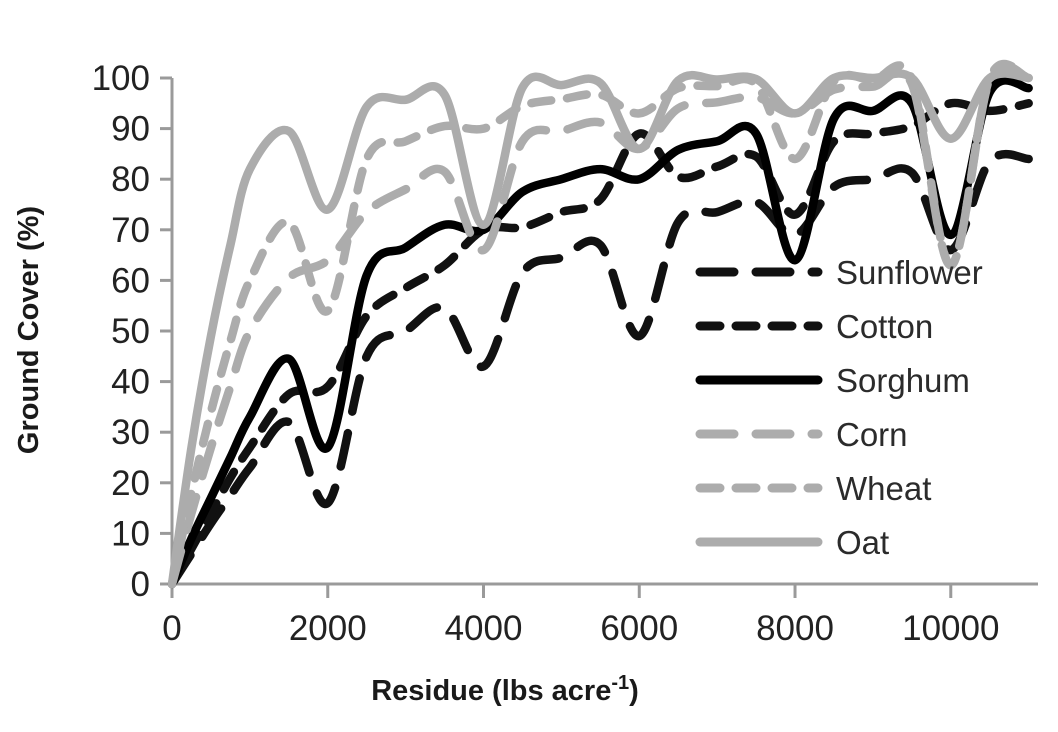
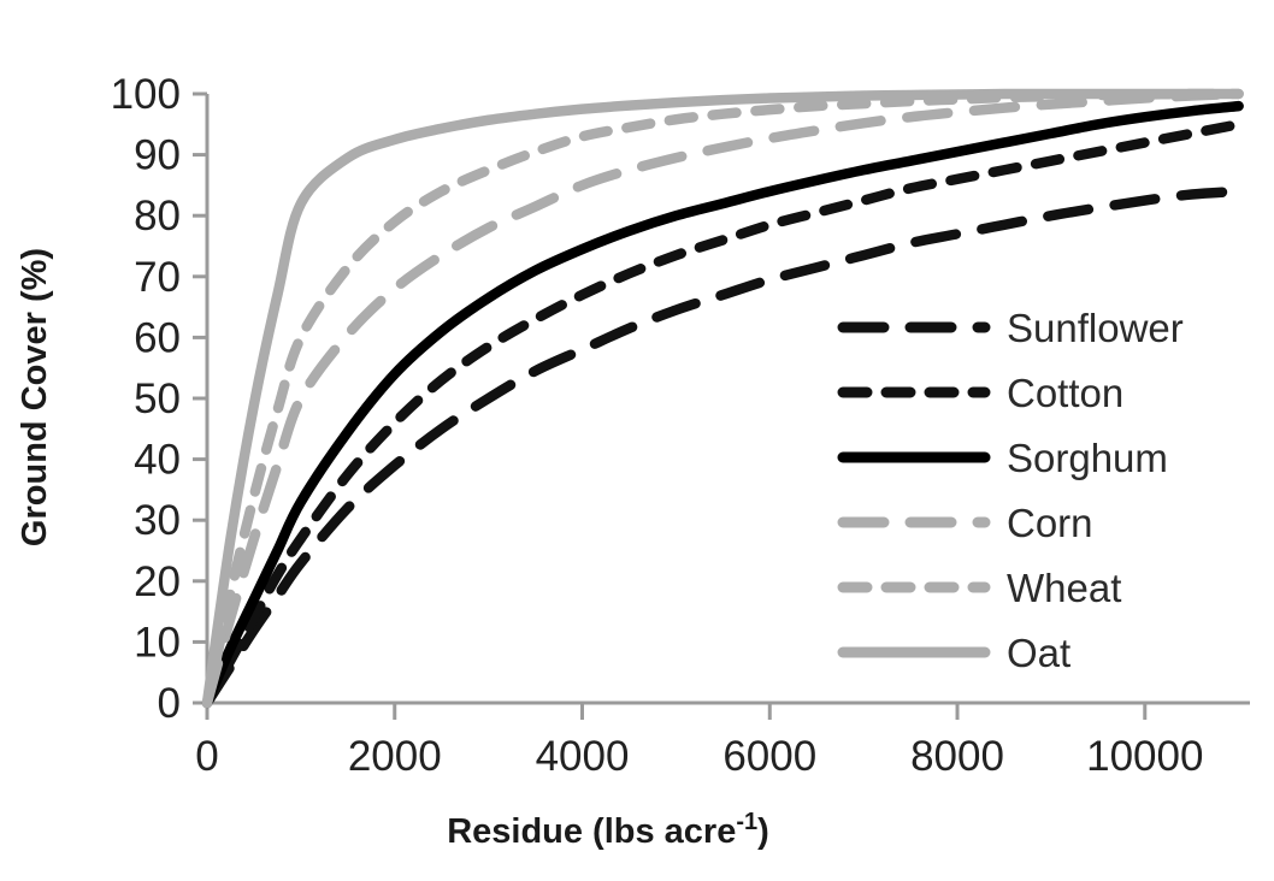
Sunflower/2000: 16 -> 39
Cotton/2000: 39 -> 46
Sorghum/2000: 27 -> 54
Corn/2000: 64 -> 68
Wheat/2000: 54 -> 79
Oat/2000: 74 -> 92
Sunflower/4000: 43 -> 58
Cotton/4000: 70 -> 67
Sorghum/4000: 70 -> 74
Corn/4000: 66 -> 85
Wheat/4000: 90 -> 93
Oat/4000: 71 -> 98
Sunflower/6000: 49 -> 70
Cotton/6000: 89 -> 78
Sorghum/6000: 80 -> 84
Corn/6000: 86 -> 93
Wheat/6000: 93 -> 97
Oat/6000: 86 -> 99
Sunflower/8000: 69 -> 77
Cotton/8000: 73 -> 86
Sorghum/8000: 64 -> 90
Corn/8000: 93 -> 97
Wheat/8000: 84 -> 99
Oat/8000: 93 -> 100
Sunflower/10000: 66 -> 82
Cotton/10000: 95 -> 92
Sorghum/10000: 69 -> 96
Corn/10000: 63 -> 99
Wheat/10000: 63 -> 100
Oat/10000: 88 -> 100
